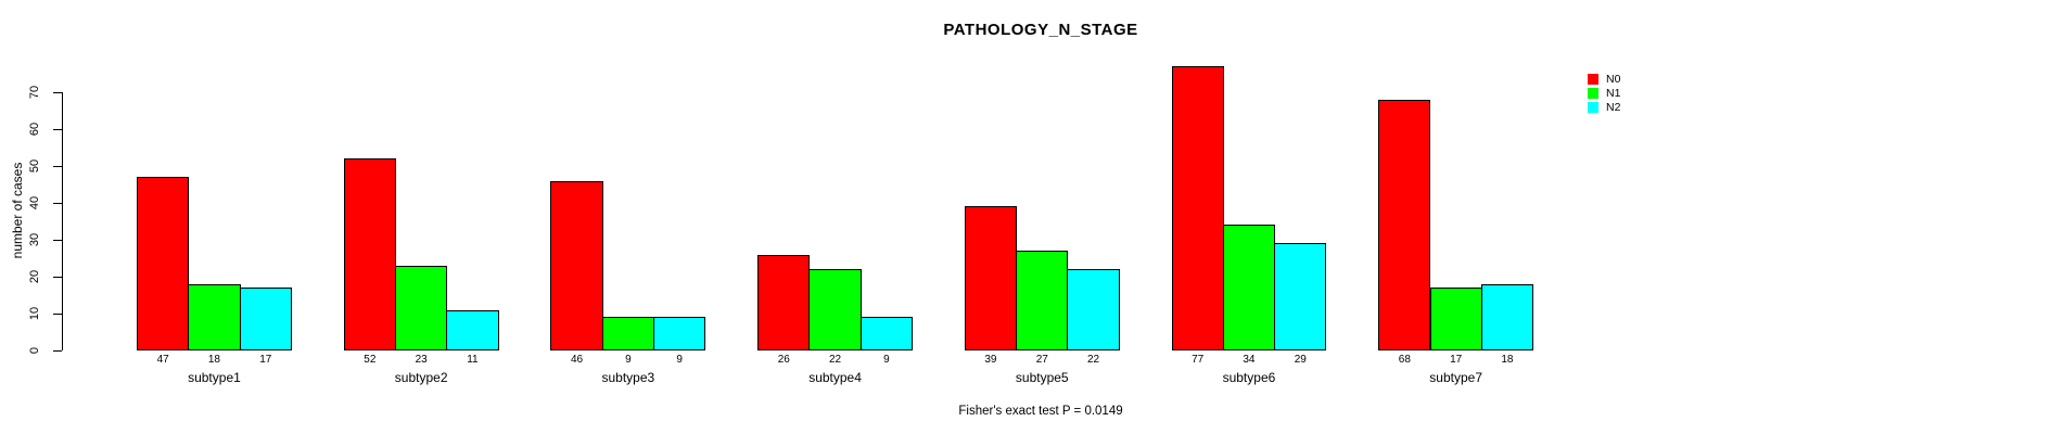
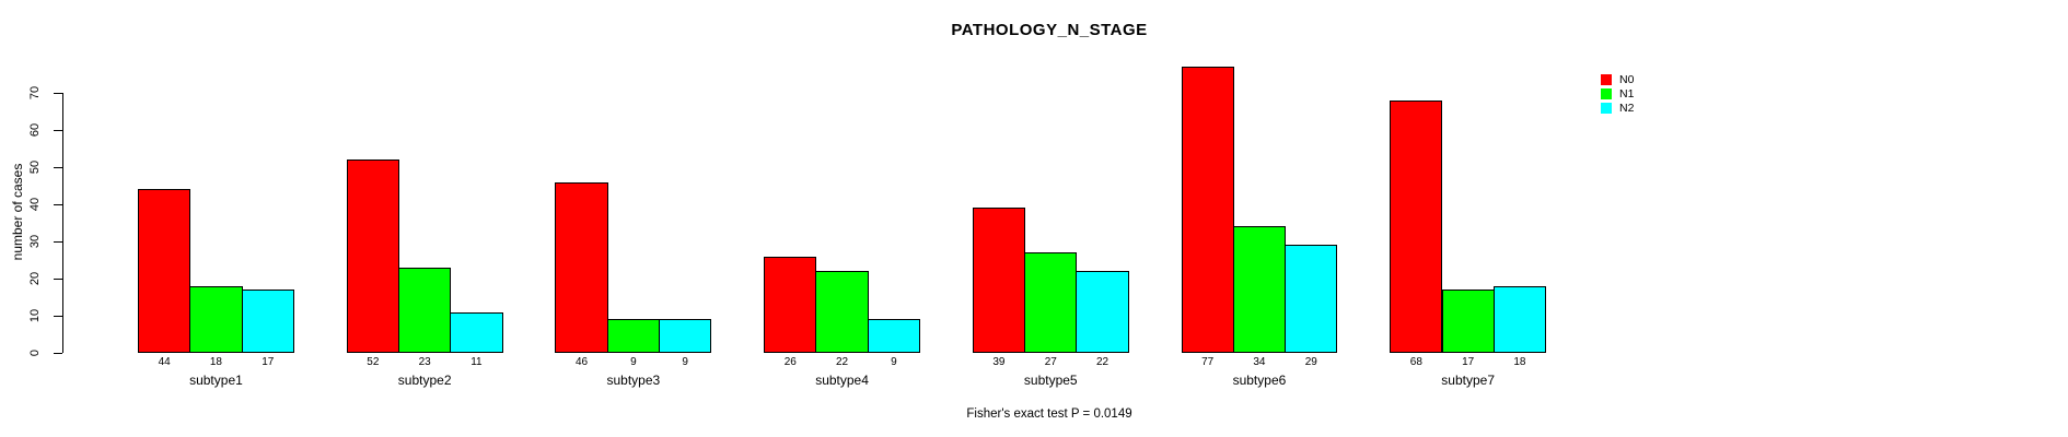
N0/subtype1: 47 -> 44
